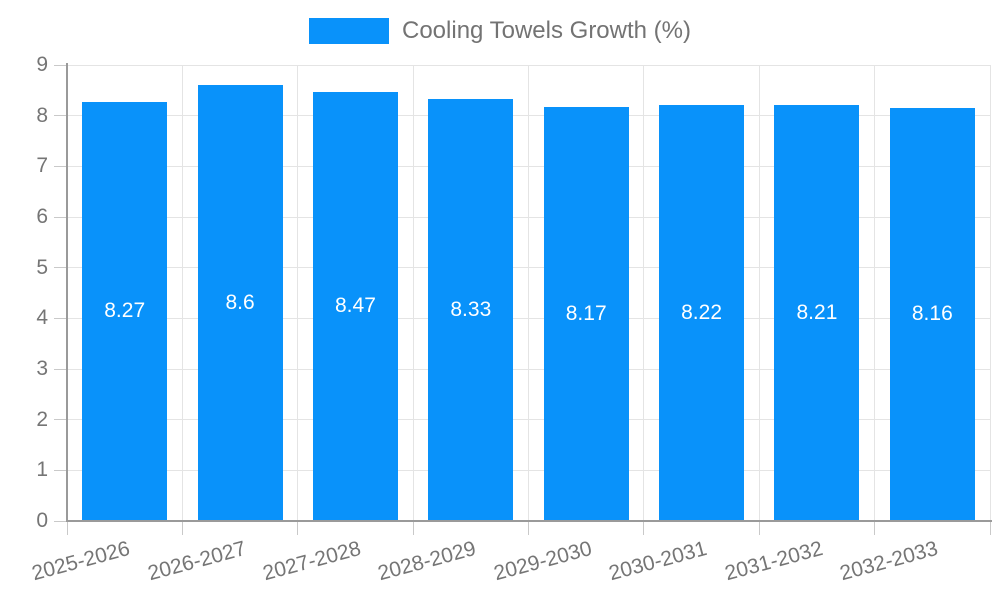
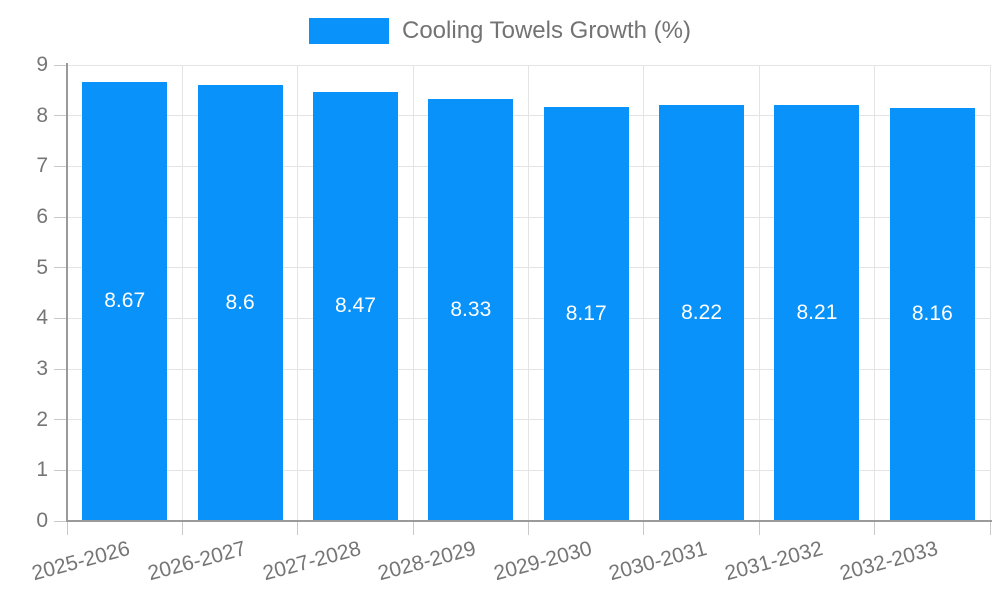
2025-2026: 8.27 -> 8.67
